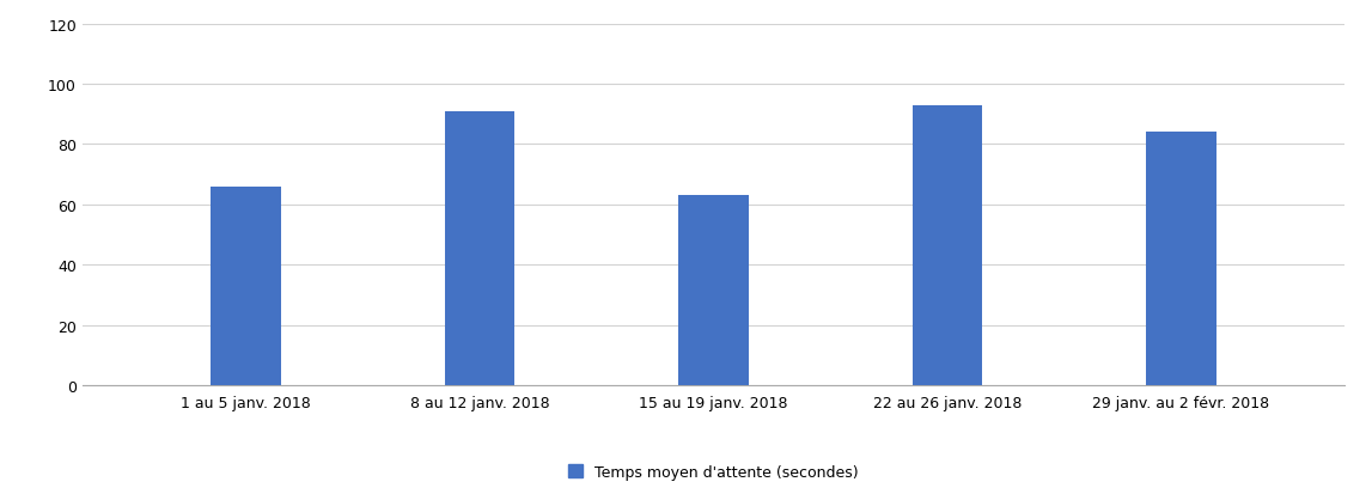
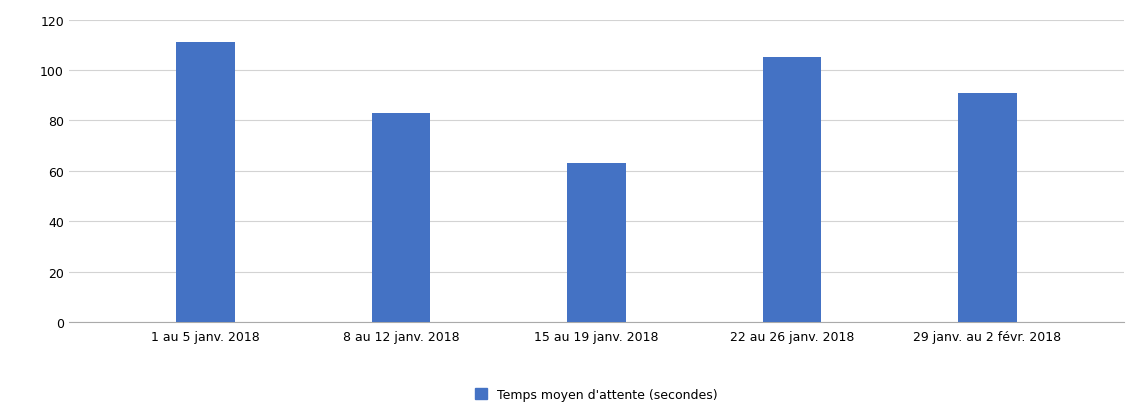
1 au 5 janv. 2018: 66 -> 111
8 au 12 janv. 2018: 91 -> 83
22 au 26 janv. 2018: 93 -> 105
29 janv. au 2 févr. 2018: 84 -> 91
